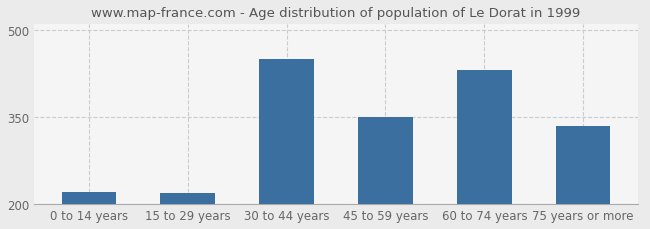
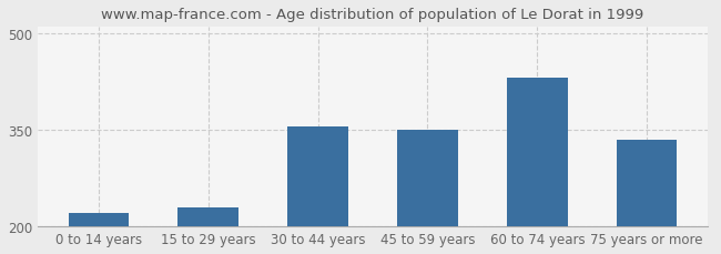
15 to 29 years: 220 -> 230
30 to 44 years: 450 -> 356
